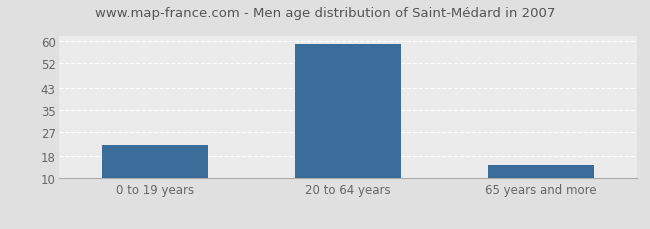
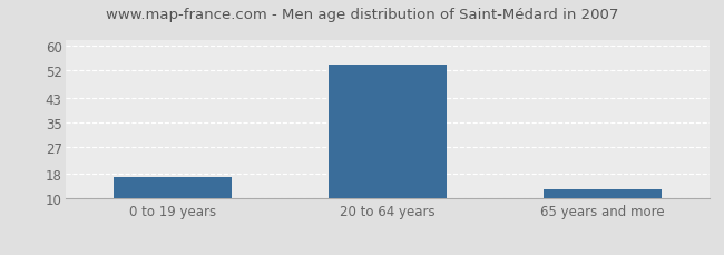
0 to 19 years: 22 -> 17
20 to 64 years: 59 -> 54
65 years and more: 15 -> 13
